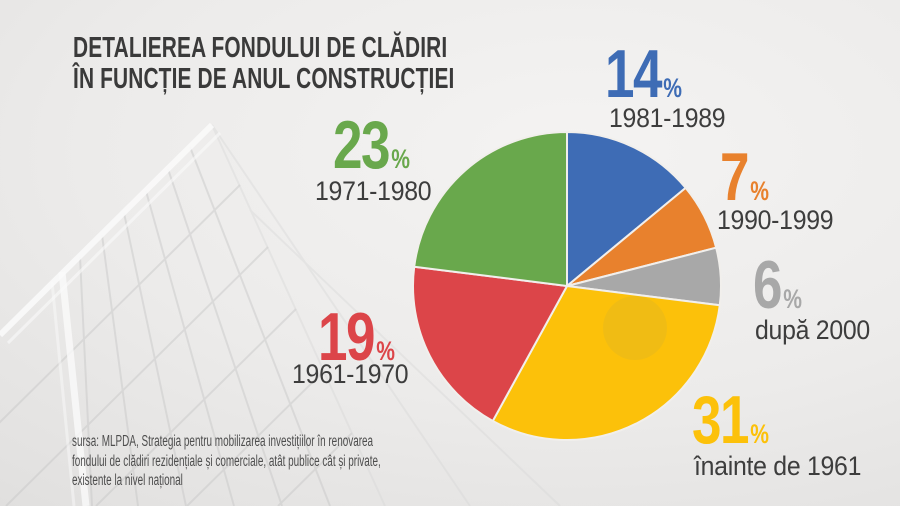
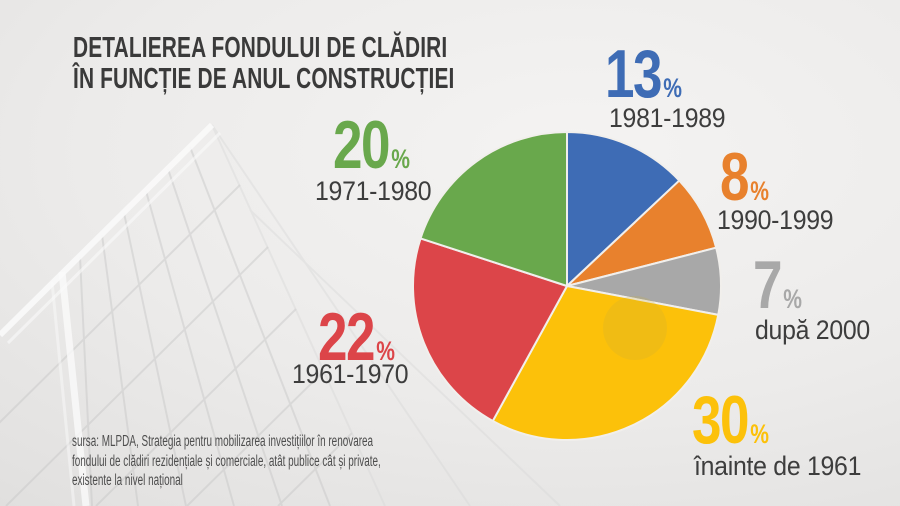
1981-1989: 14 -> 13
1990-1999: 7 -> 8
după 2000: 6 -> 7
înainte de 1961: 31 -> 30
1961-1970: 19 -> 22
1971-1980: 23 -> 20
